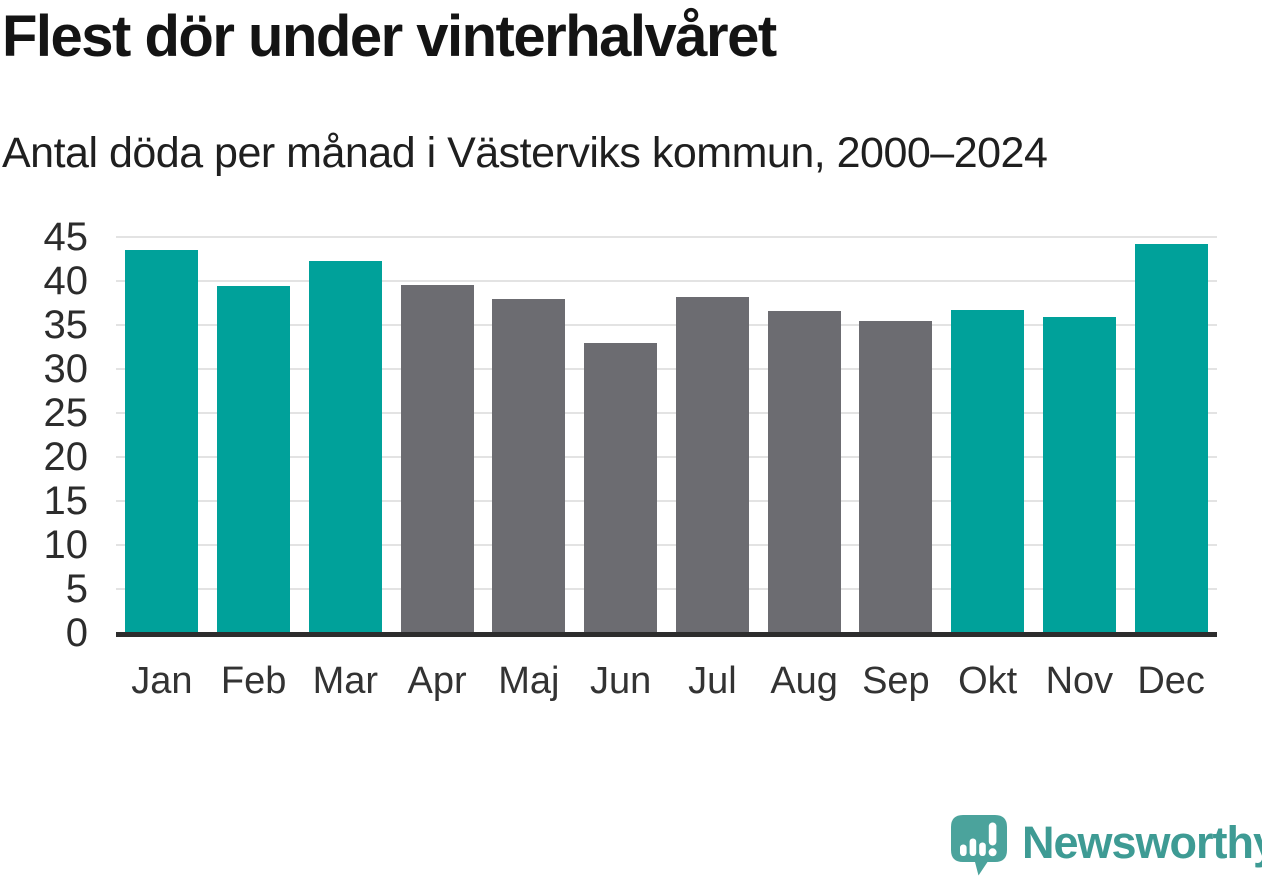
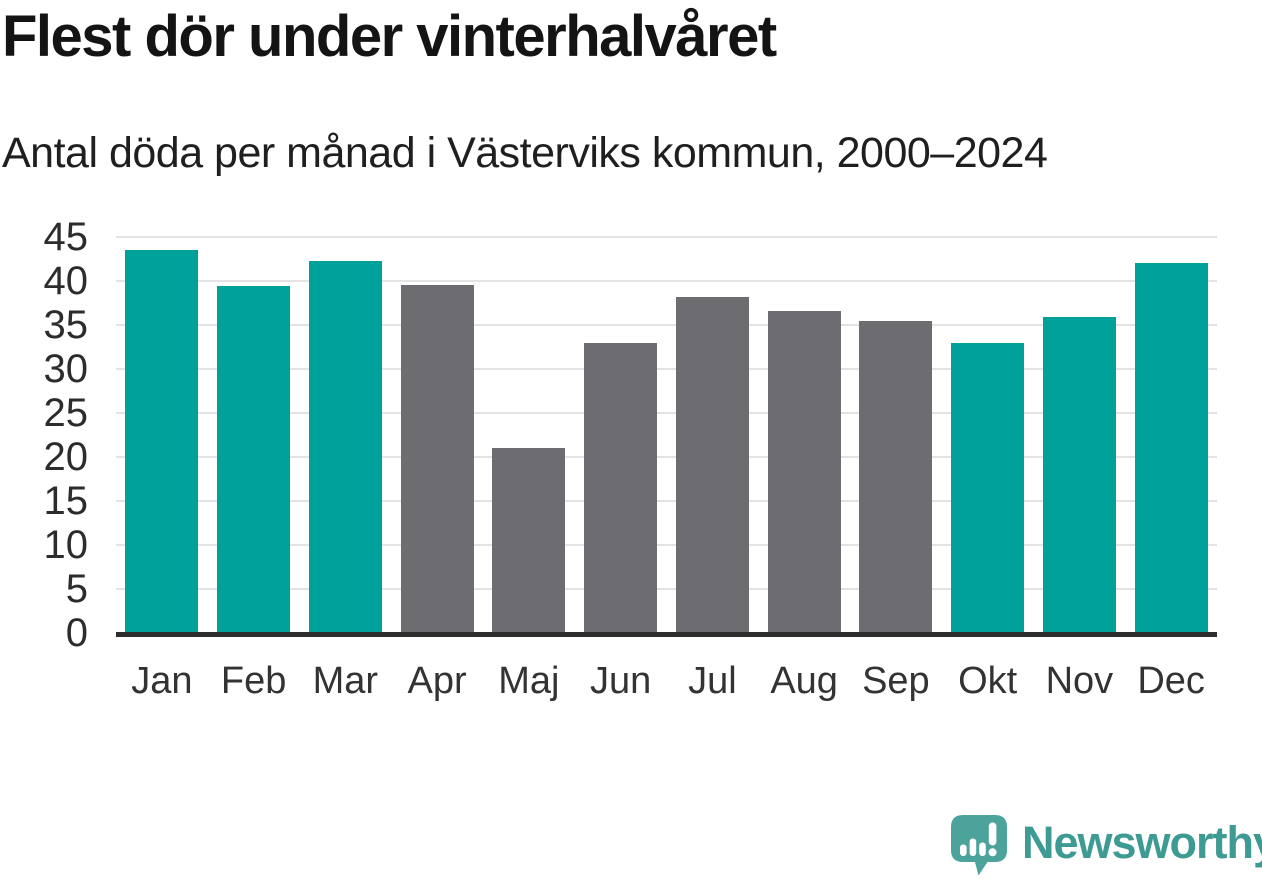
Maj: 38 -> 21
Okt: 37 -> 33
Dec: 44 -> 42
